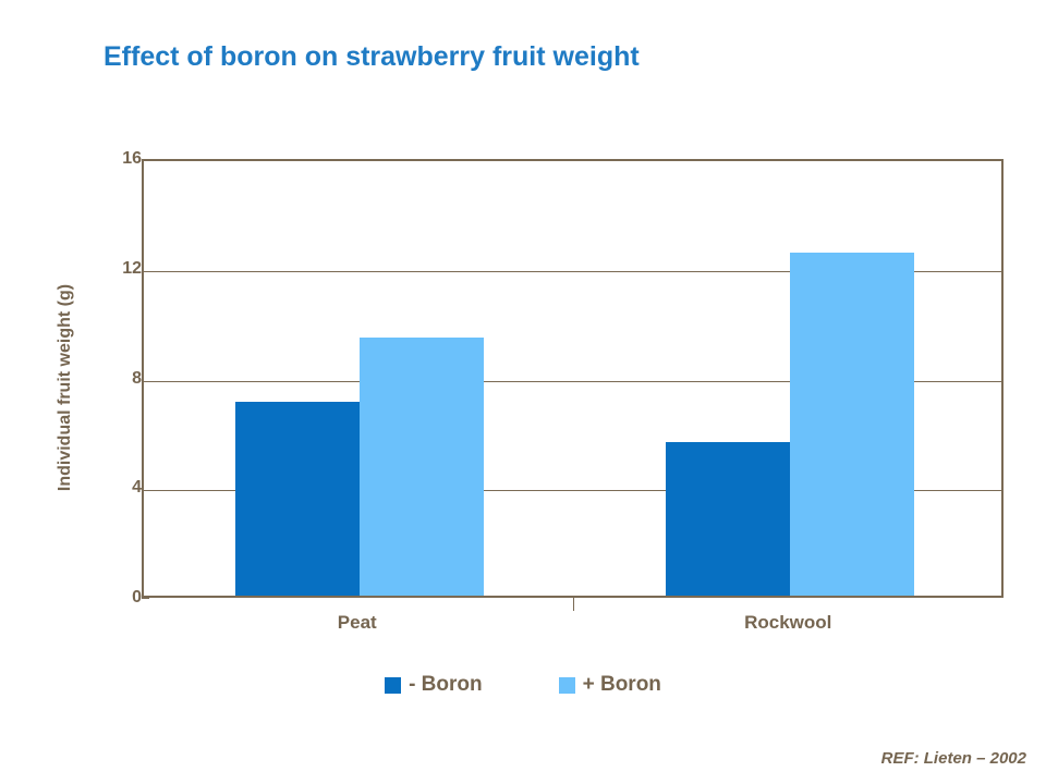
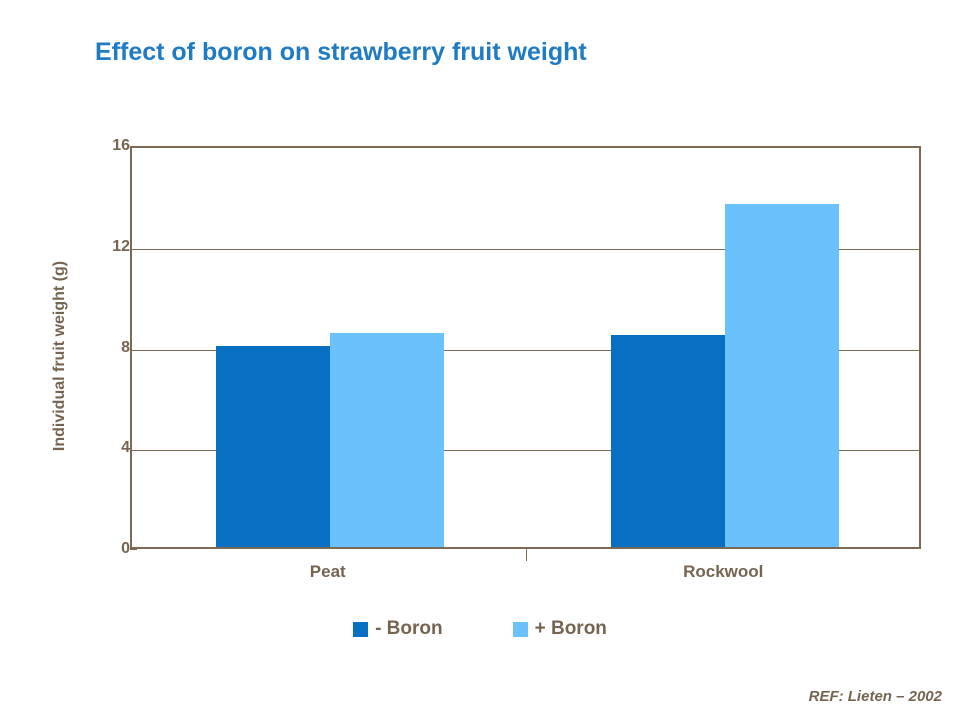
- Boron/Peat: 7.0 -> 8.0
+ Boron/Peat: 9.4 -> 8.5
- Boron/Rockwool: 5.6 -> 8.4
+ Boron/Rockwool: 12.5 -> 13.6
